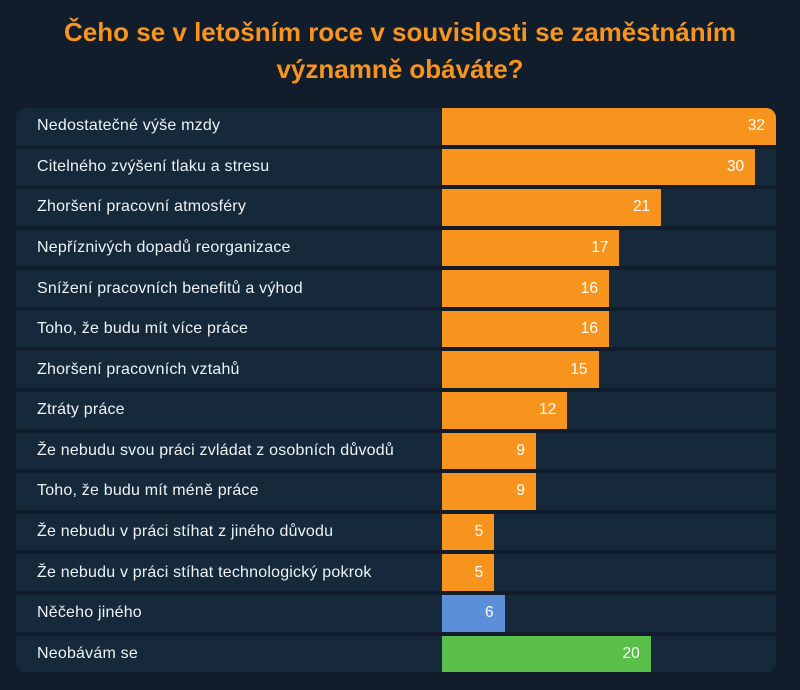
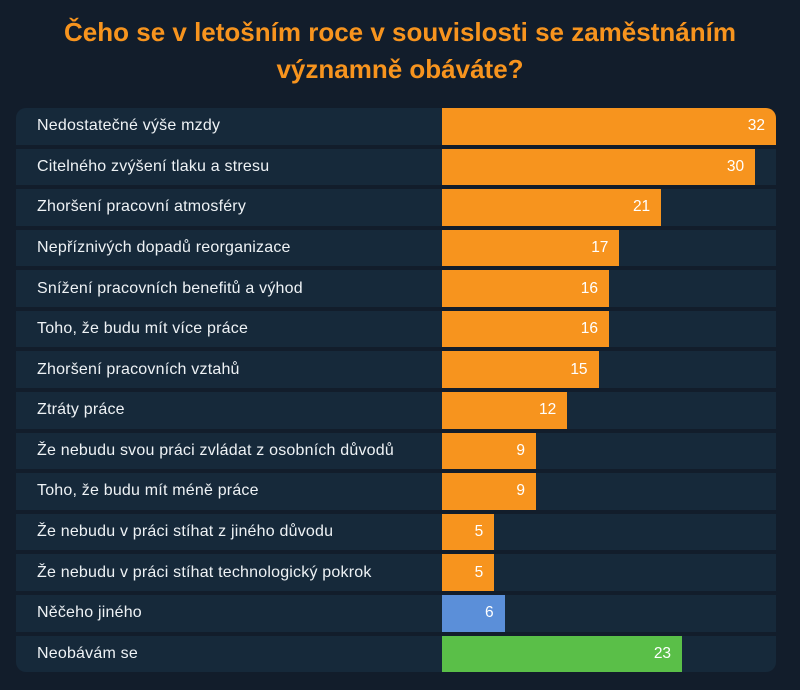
Neobávám se: 20 -> 23
